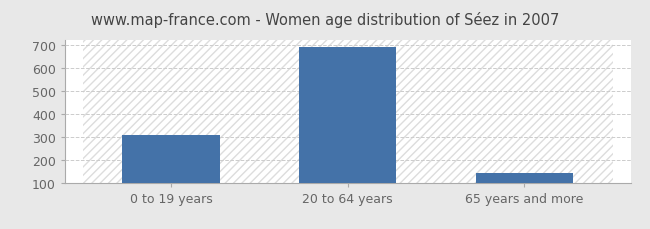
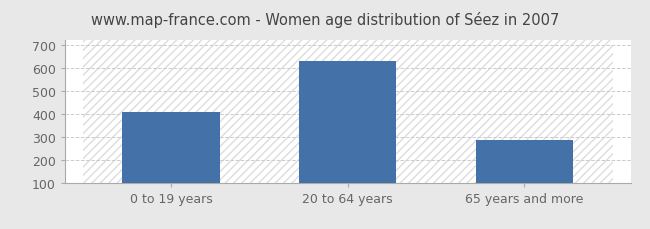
0 to 19 years: 310 -> 410
20 to 64 years: 690 -> 630
65 years and more: 142 -> 285
